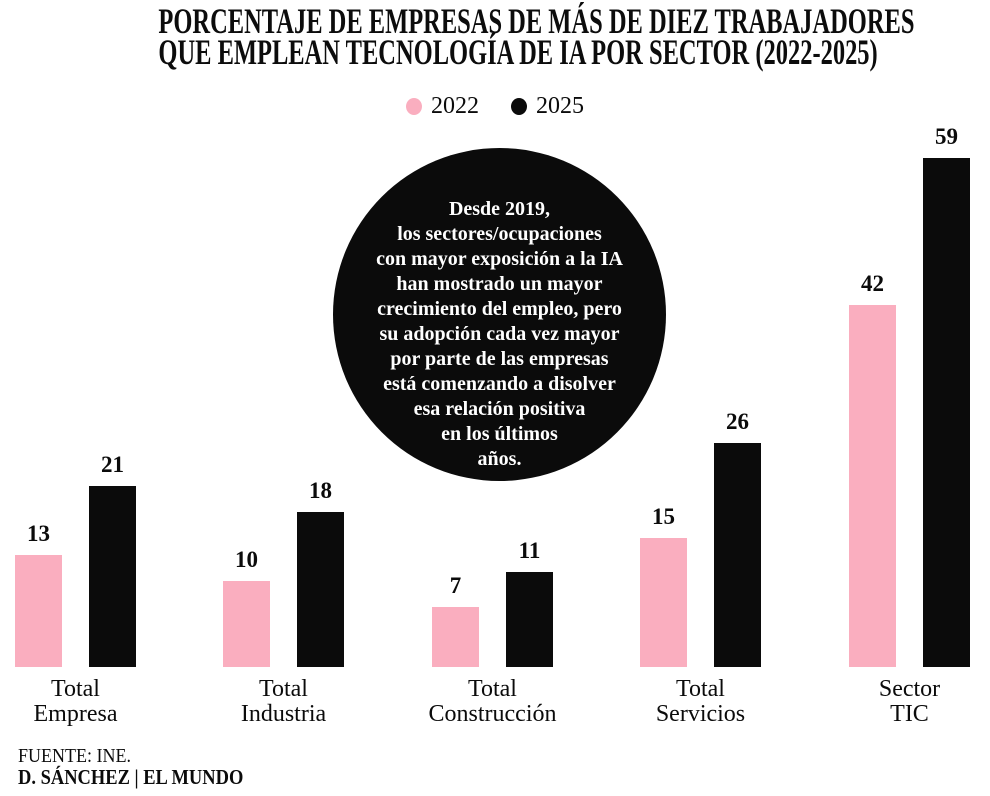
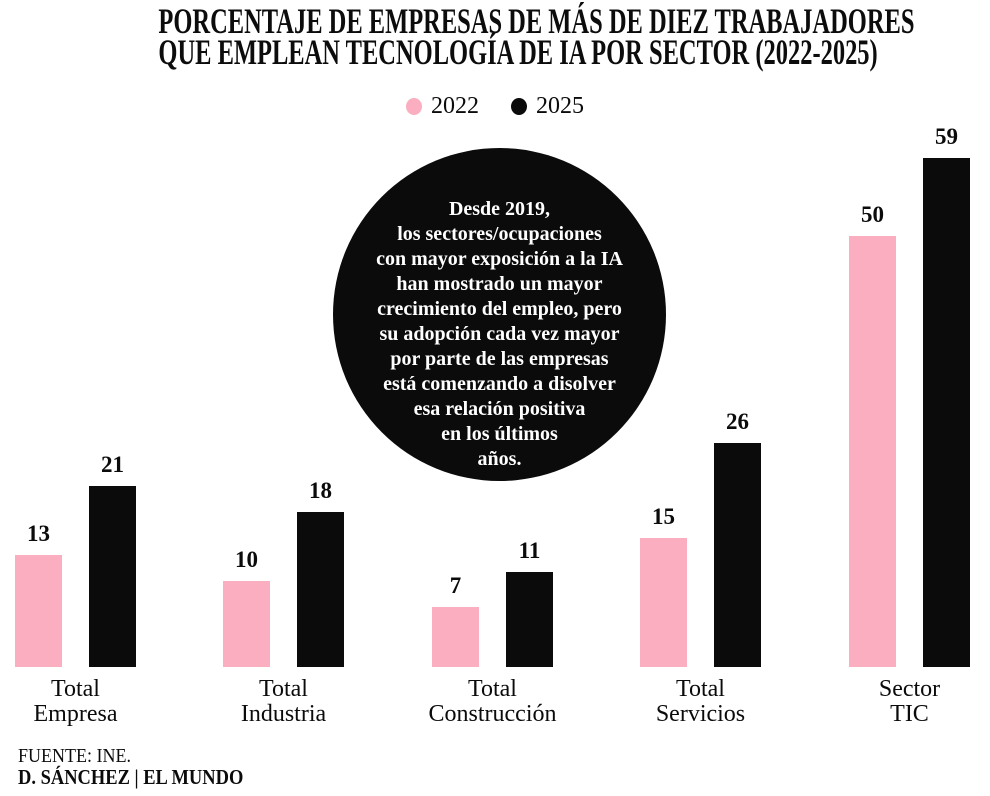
2022/Sector TIC: 42 -> 50
